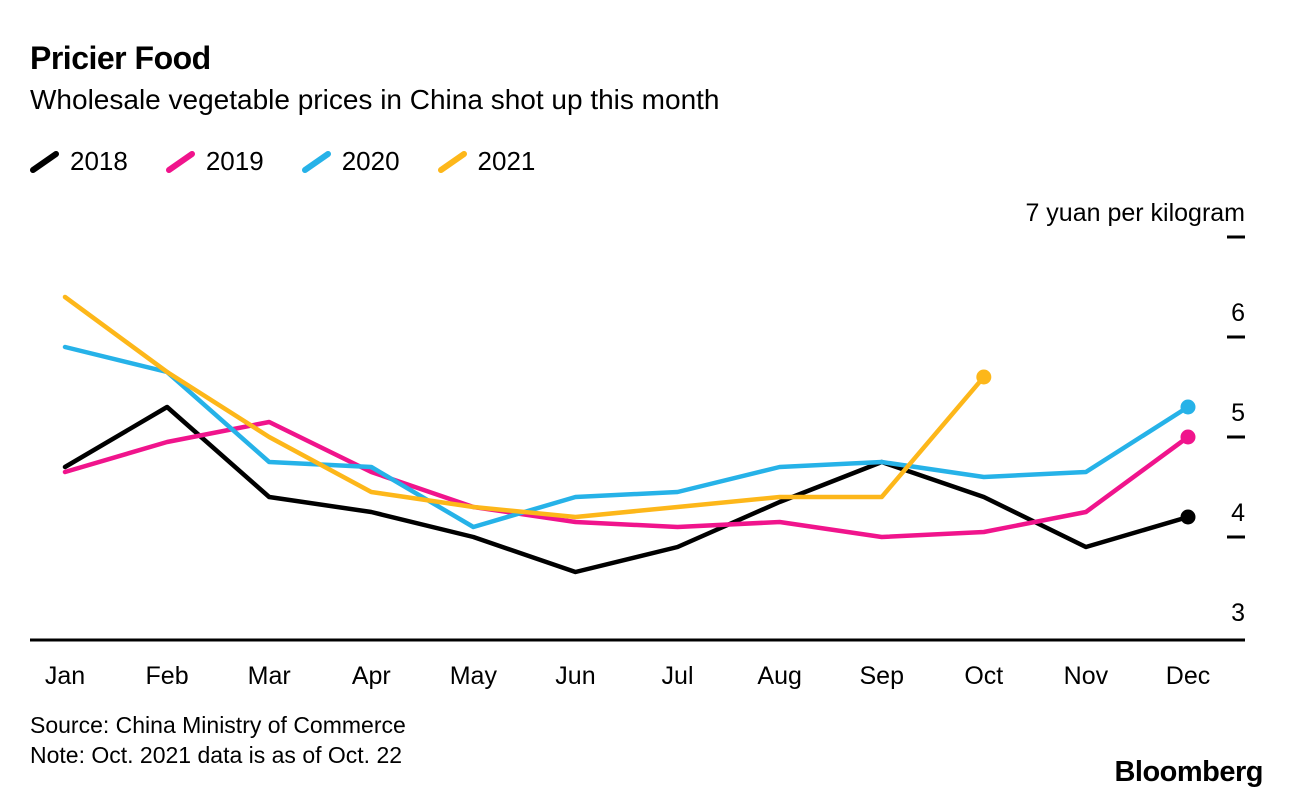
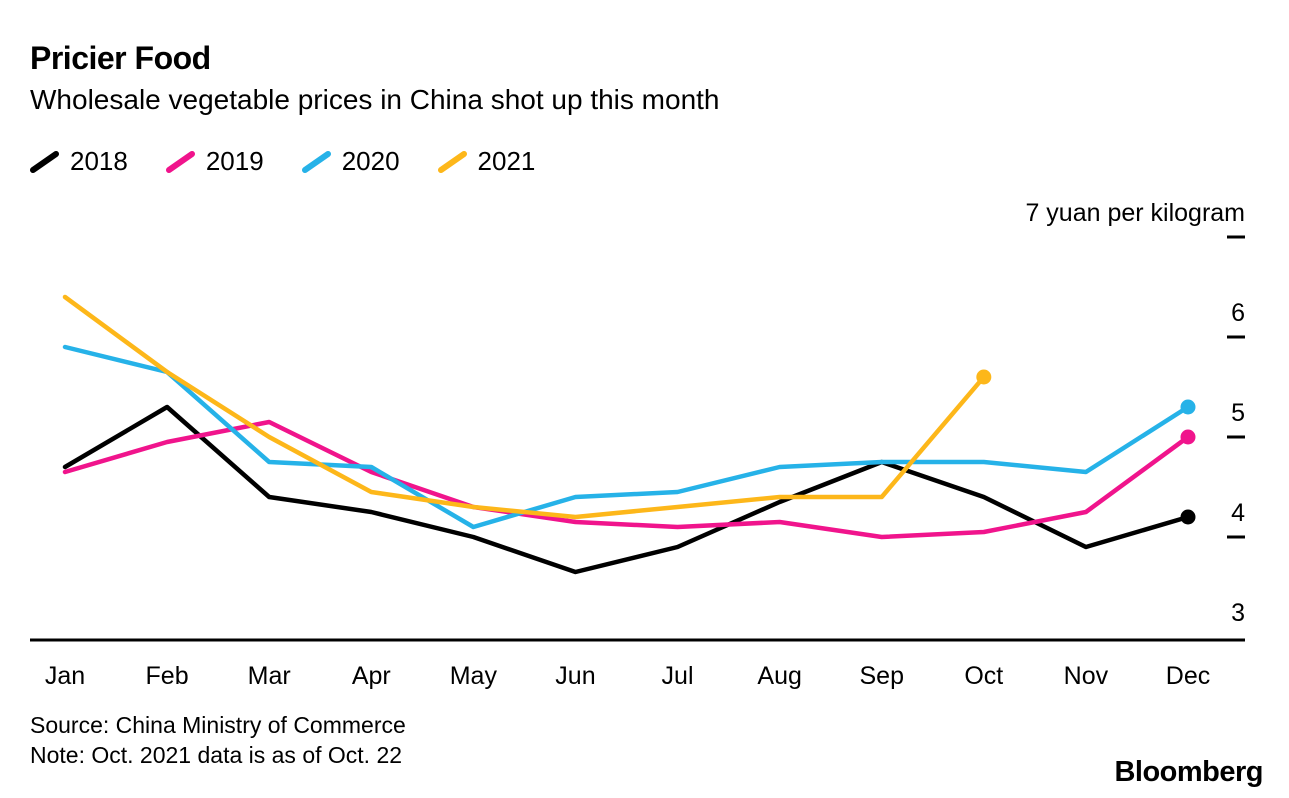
2020/Oct: 4.60 -> 4.75
